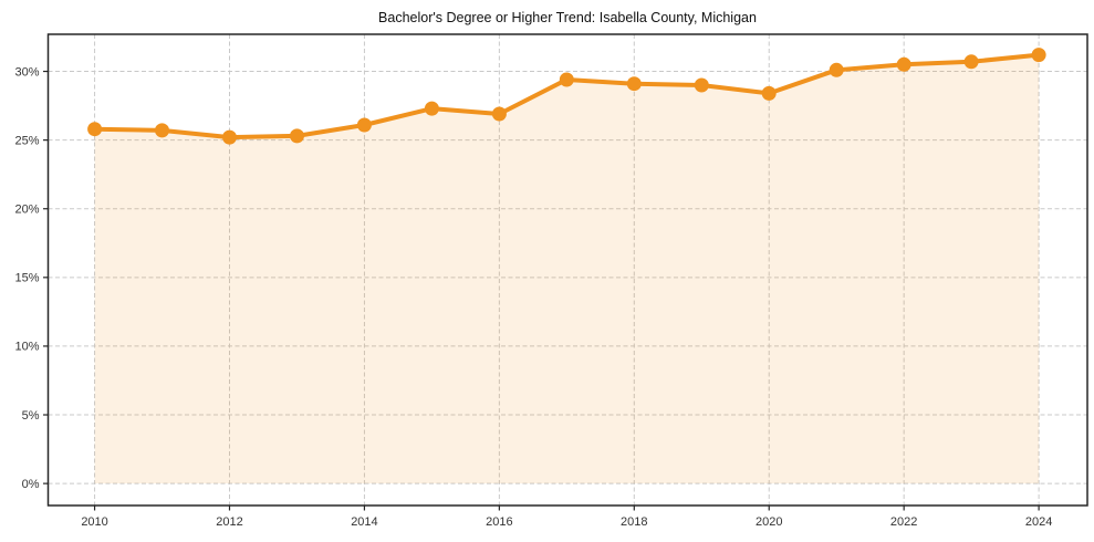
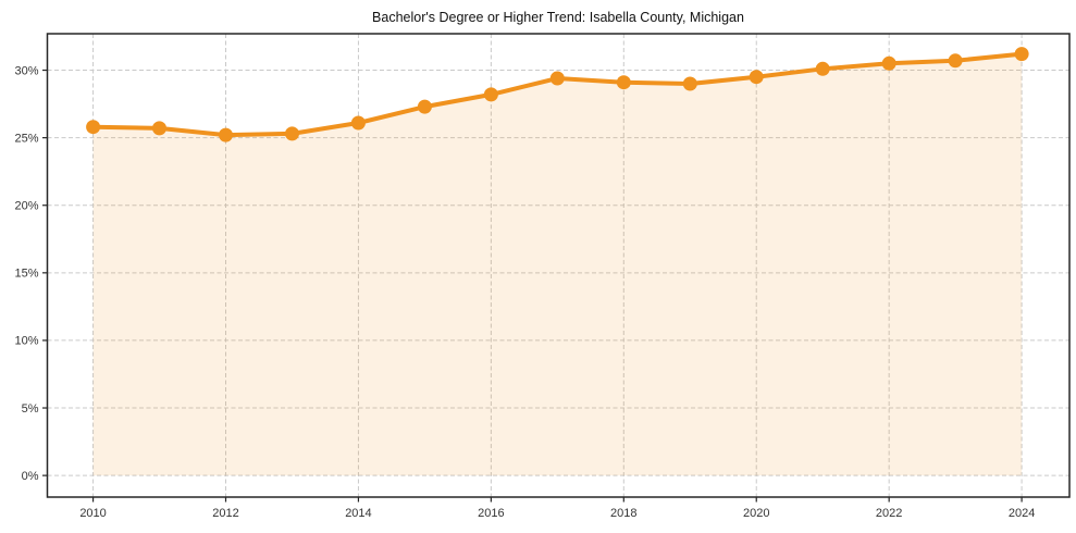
2016: 26.9% -> 28.2%
2020: 28.4% -> 29.5%
